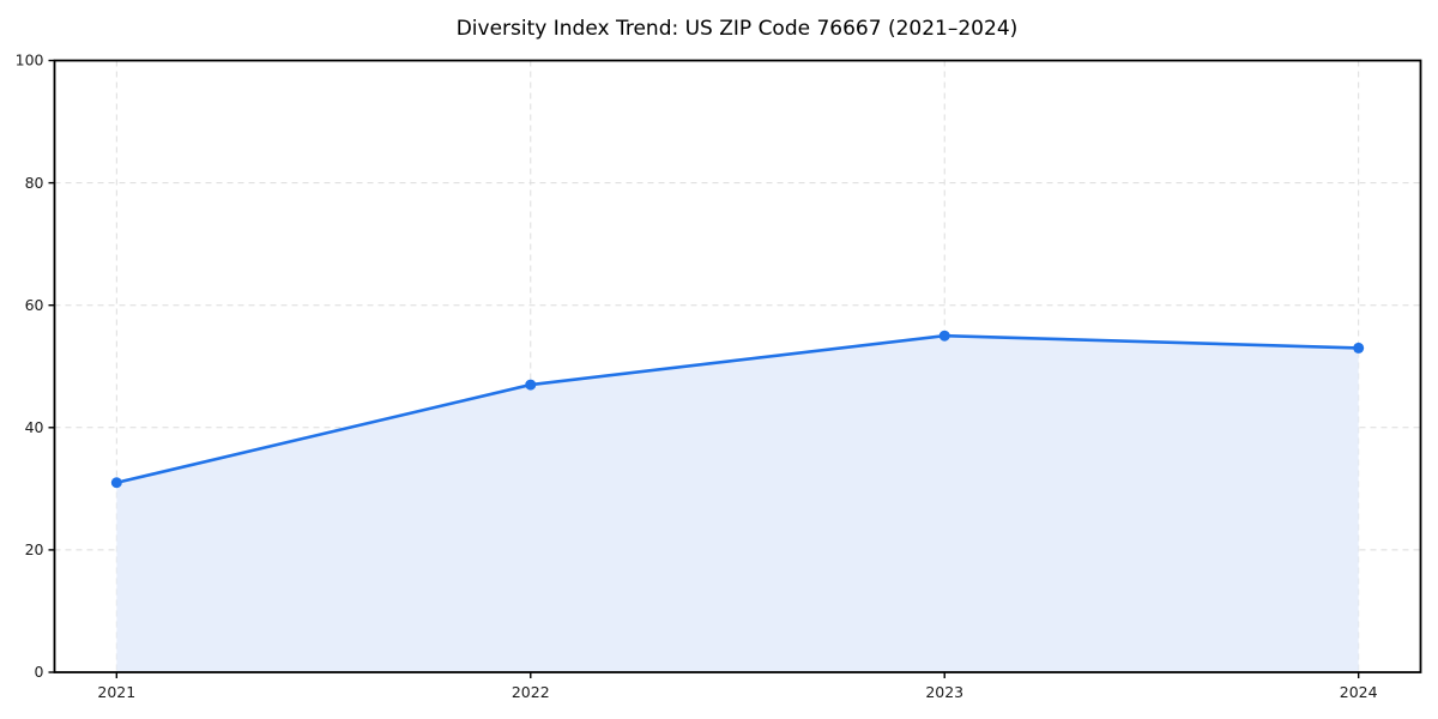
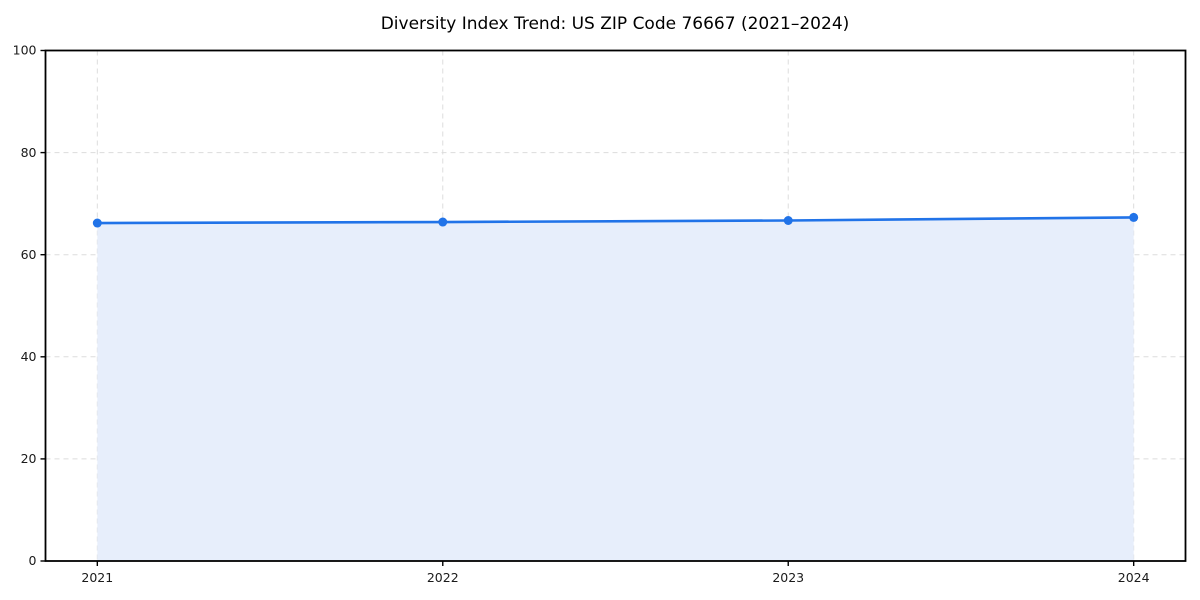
2021: 31 -> 66
2022: 47 -> 66
2023: 55 -> 67
2024: 53 -> 67
